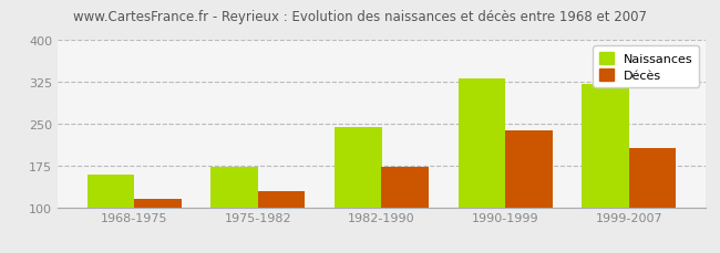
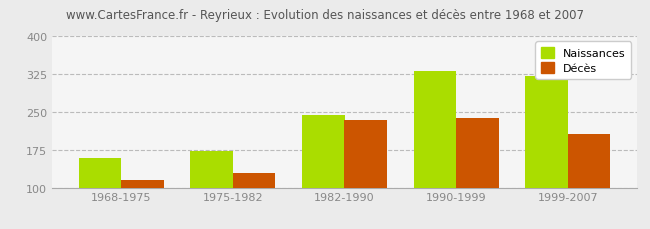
Décès/1982-1990: 172 -> 234
